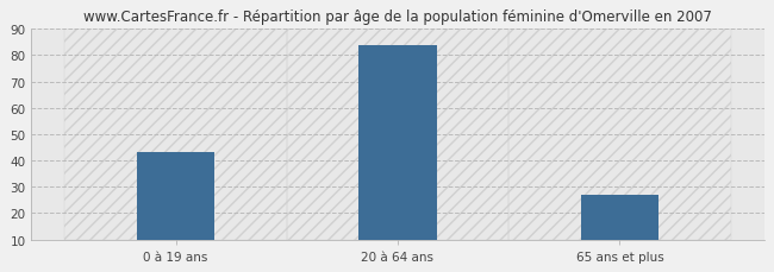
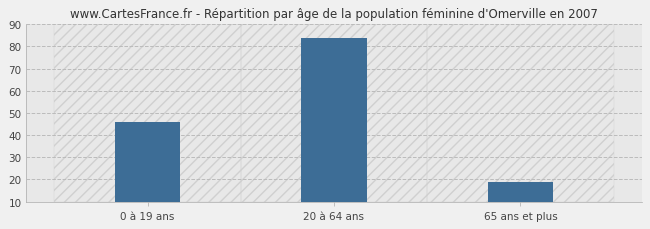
0 à 19 ans: 43 -> 46
65 ans et plus: 27 -> 19
